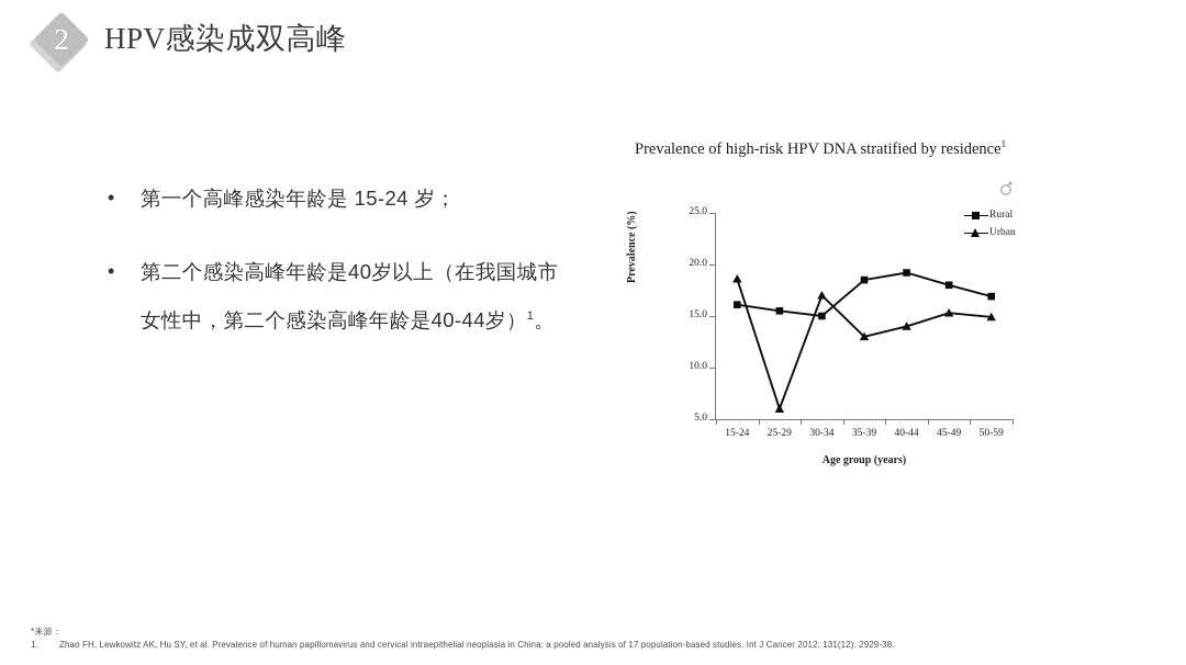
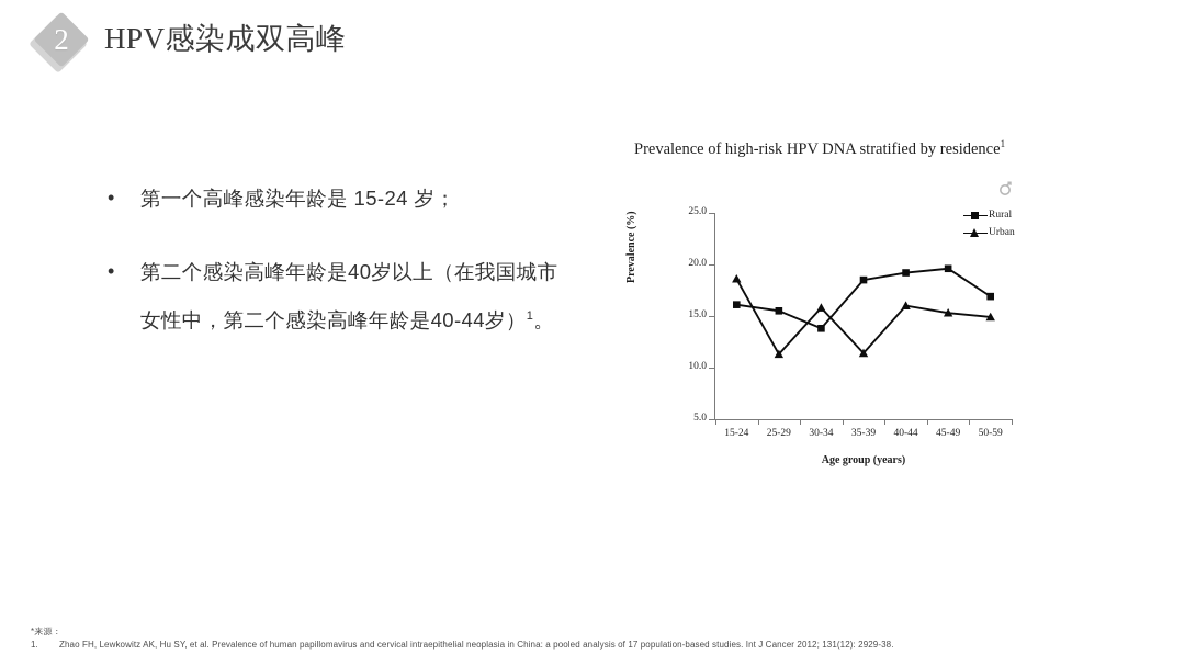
Urban/25-29: 6 -> 11
Rural/30-34: 15 -> 14
Urban/30-34: 17 -> 16
Urban/35-39: 13 -> 11
Urban/40-44: 14 -> 16
Rural/45-49: 18 -> 20
